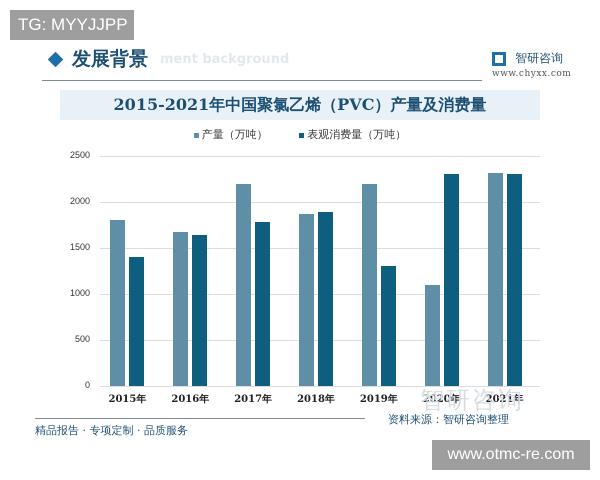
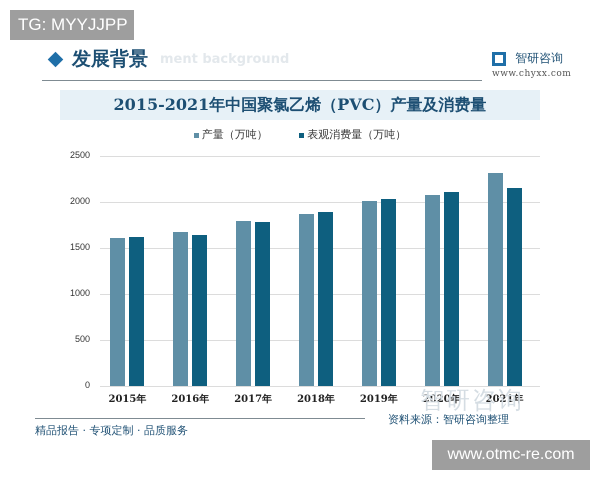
产量（万吨）/2015年: 1800 -> 1600
表观消费量（万吨）/2015年: 1400 -> 1600
产量（万吨）/2017年: 2200 -> 1800
产量（万吨）/2019年: 2200 -> 2000
表观消费量（万吨）/2019年: 1300 -> 2000
产量（万吨）/2020年: 1100 -> 2100
表观消费量（万吨）/2020年: 2300 -> 2100
表观消费量（万吨）/2021年: 2300 -> 2200
